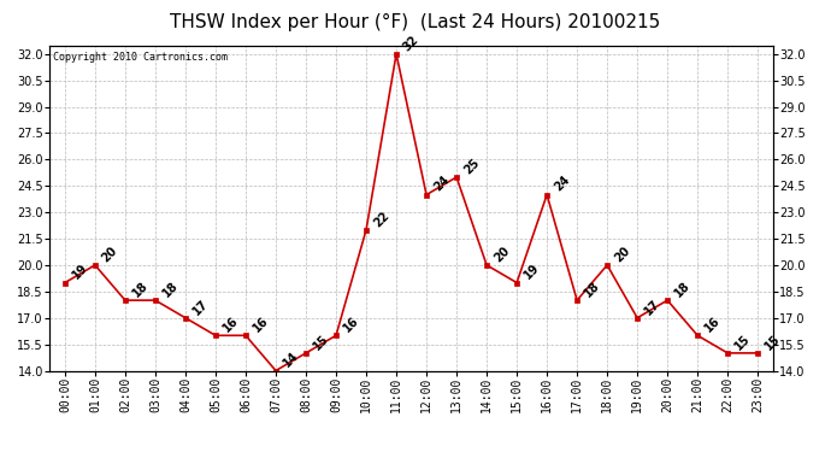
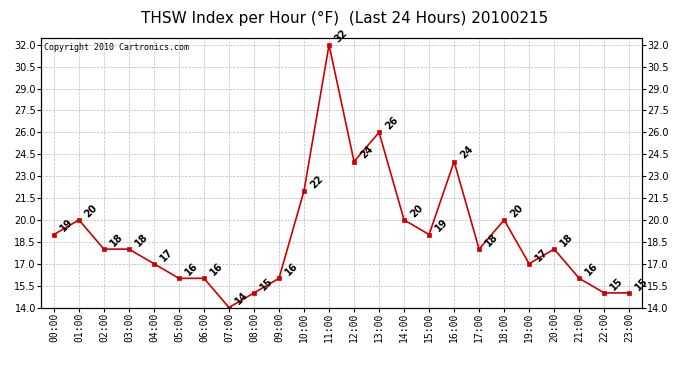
13:00: 25 -> 26
